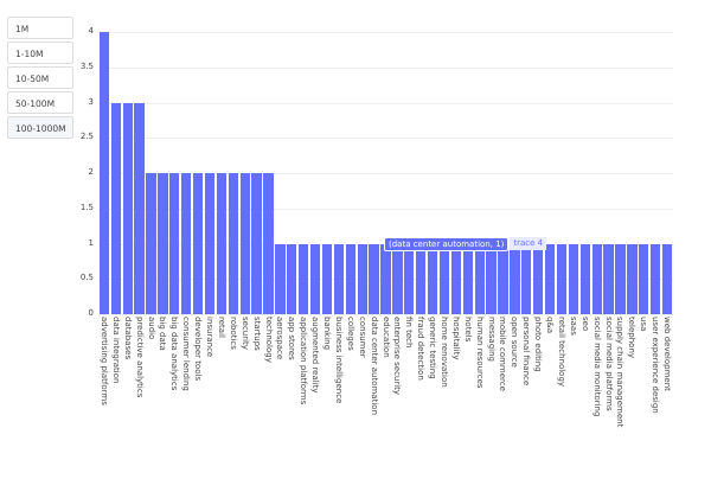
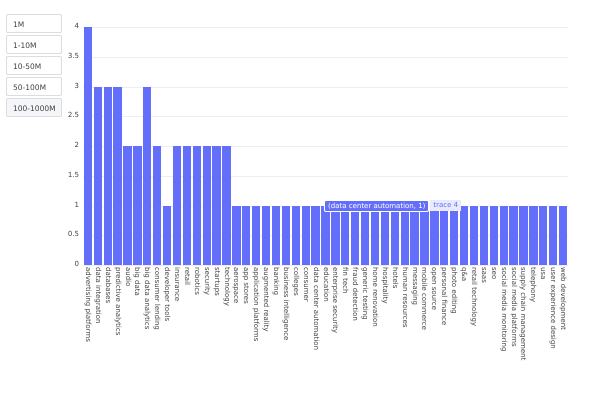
big data analytics: 2 -> 3
developer tools: 2 -> 1
